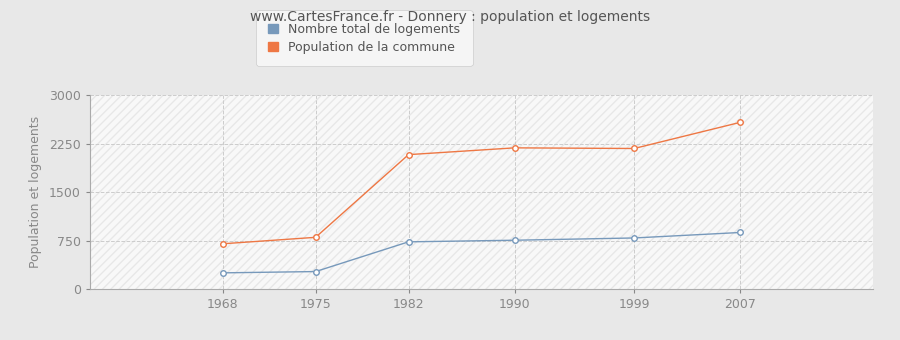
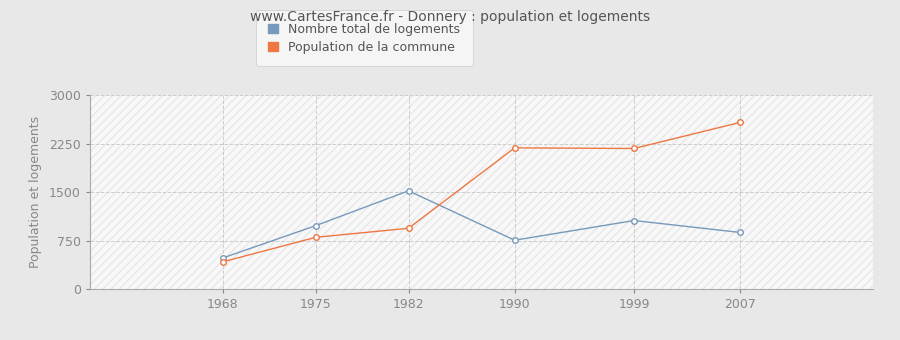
Nombre total de logements/1968: 250 -> 480
Population de la commune/1968: 700 -> 420
Nombre total de logements/1975: 270 -> 980
Nombre total de logements/1982: 730 -> 1520
Population de la commune/1982: 2080 -> 940
Nombre total de logements/1999: 790 -> 1060
